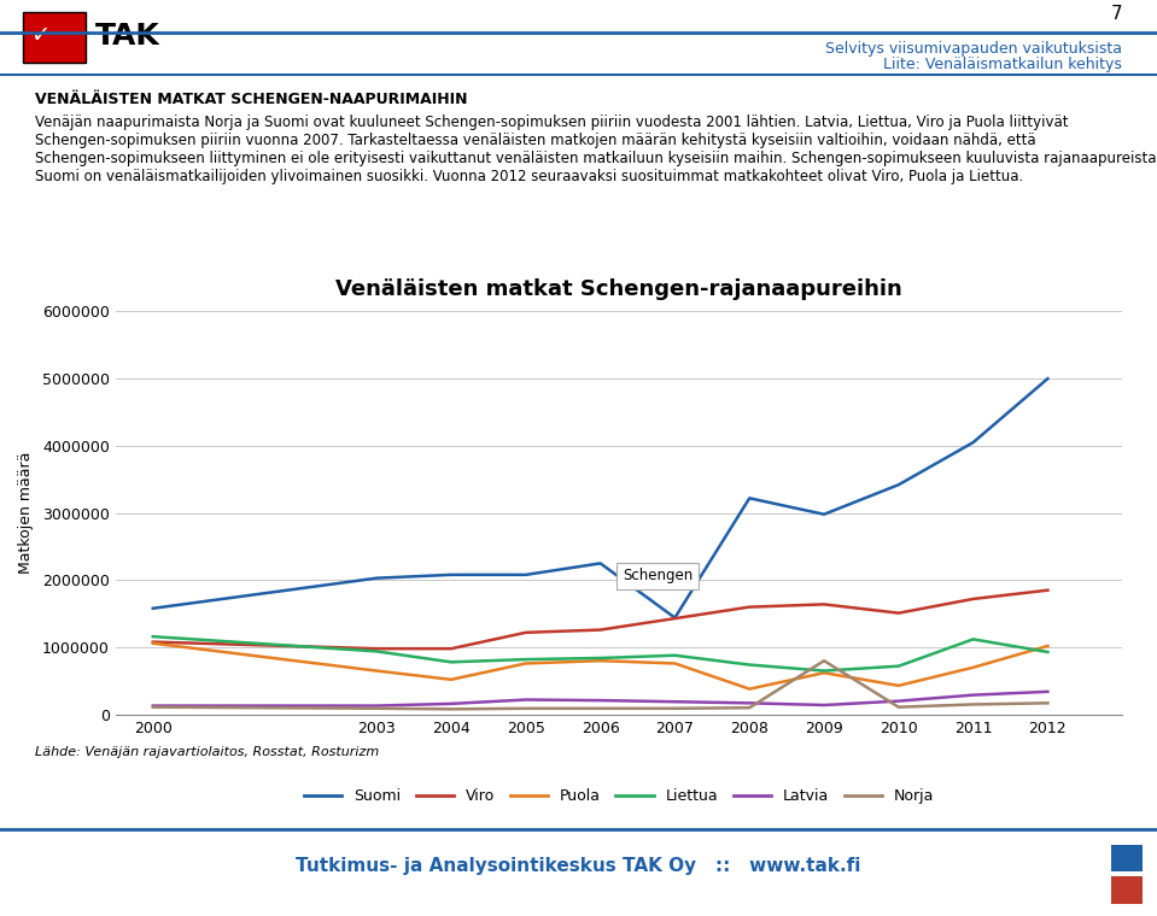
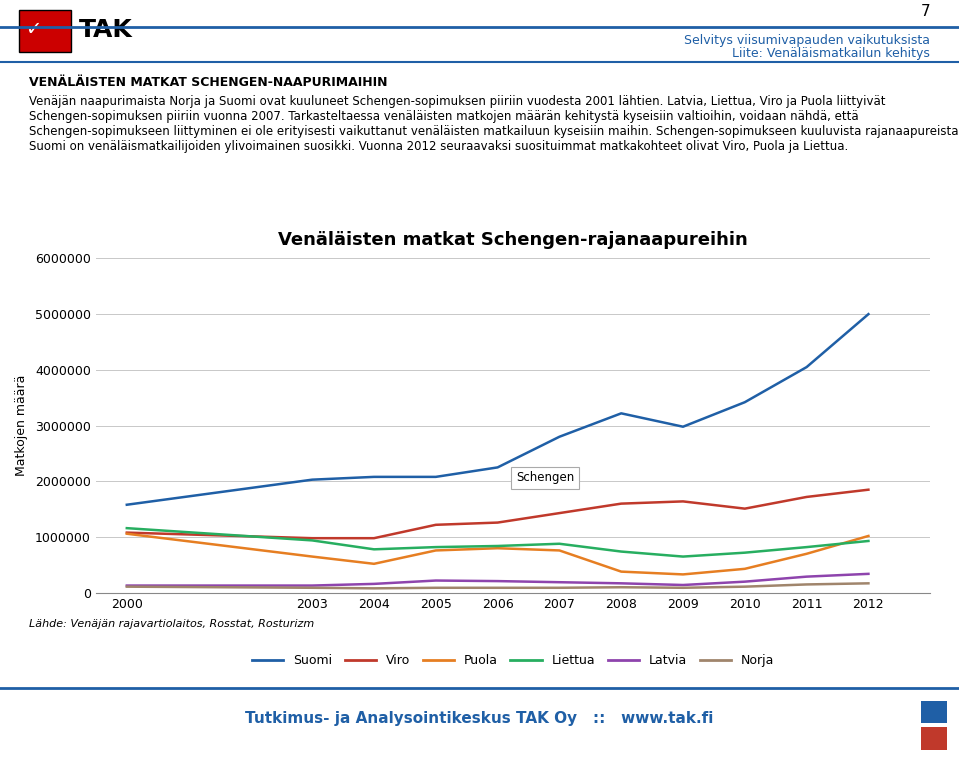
Suomi/2007: 1440000 -> 2800000
Puola/2009: 620000 -> 330000
Norja/2009: 800000 -> 90000
Liettua/2011: 1120000 -> 820000
